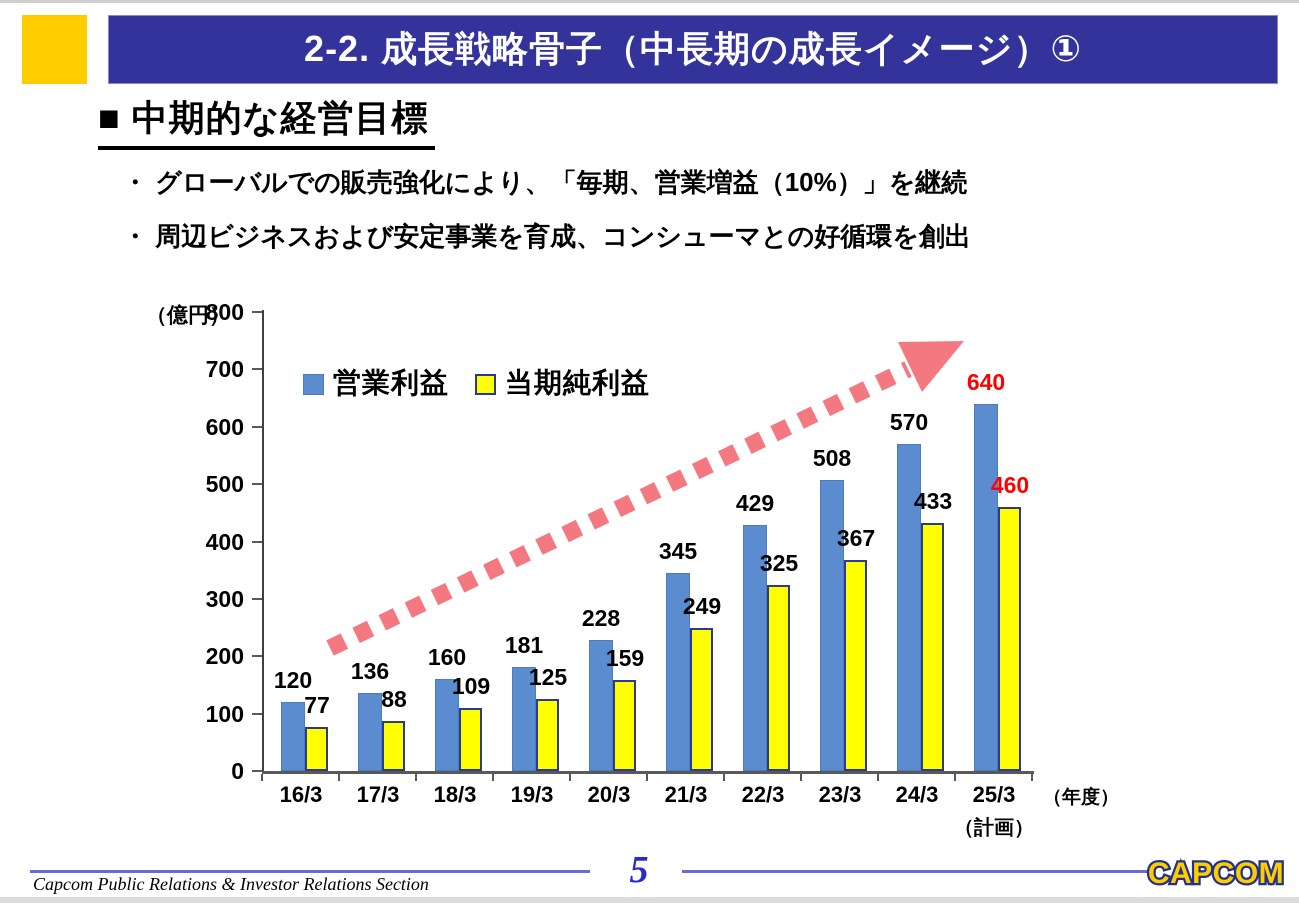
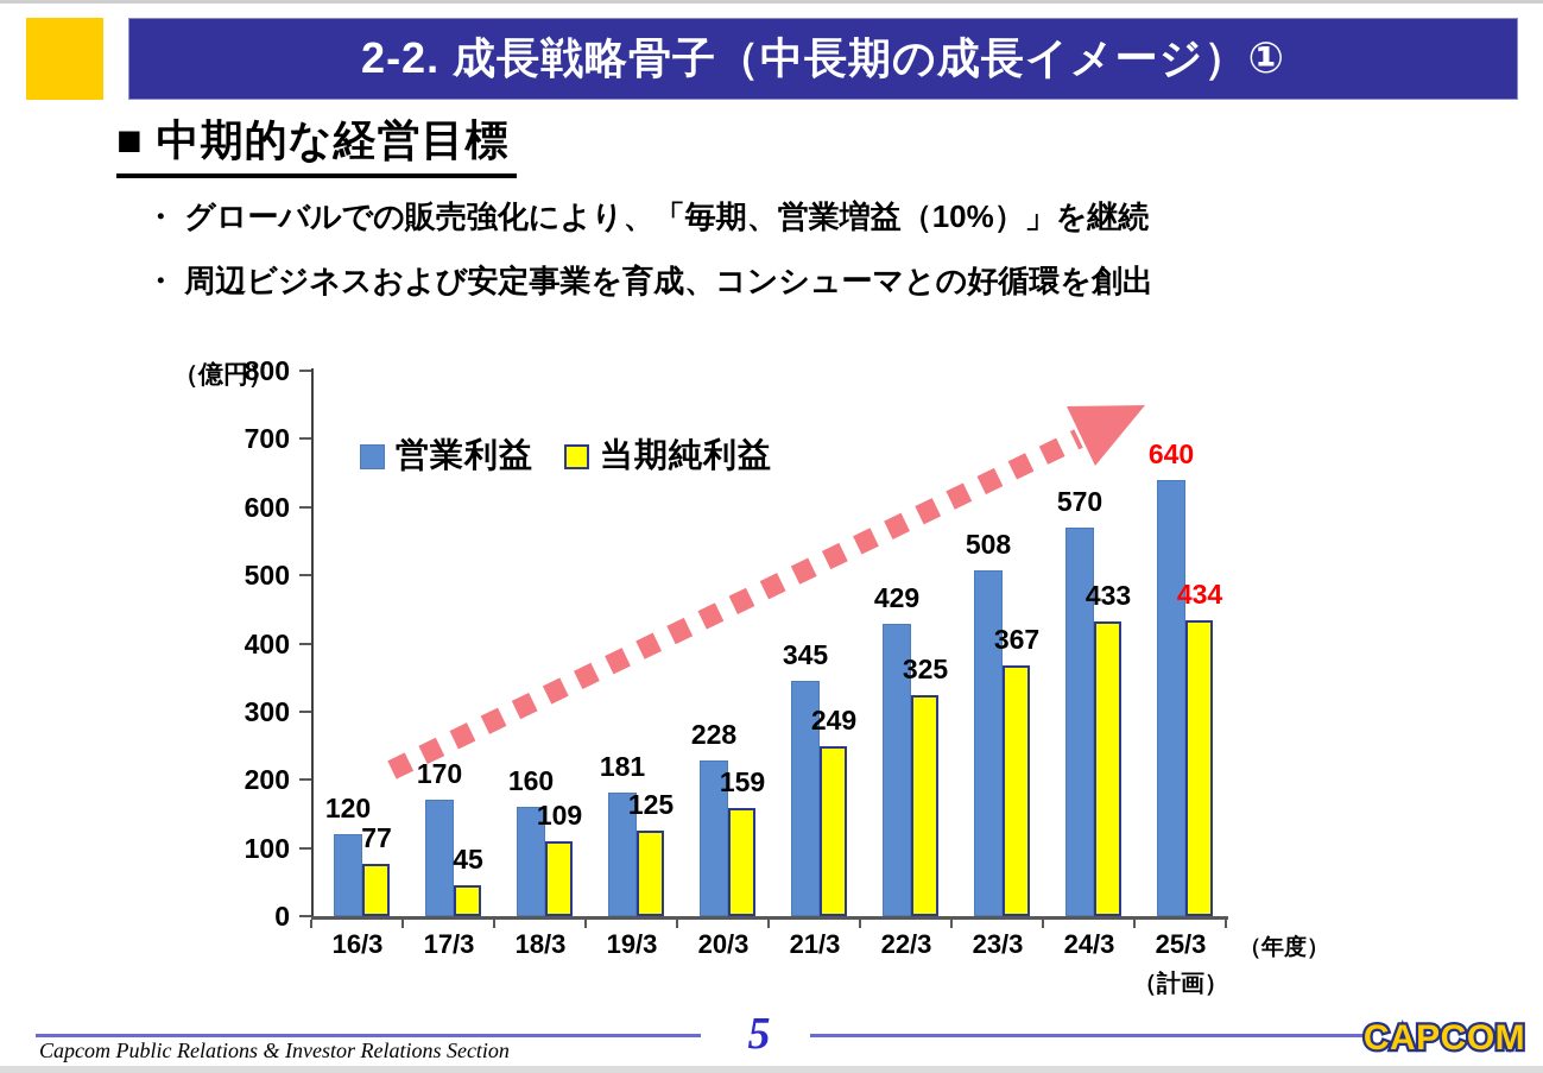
営業利益/17/3: 136 -> 170
当期純利益/17/3: 88 -> 45
当期純利益/25/3: 460 -> 434
